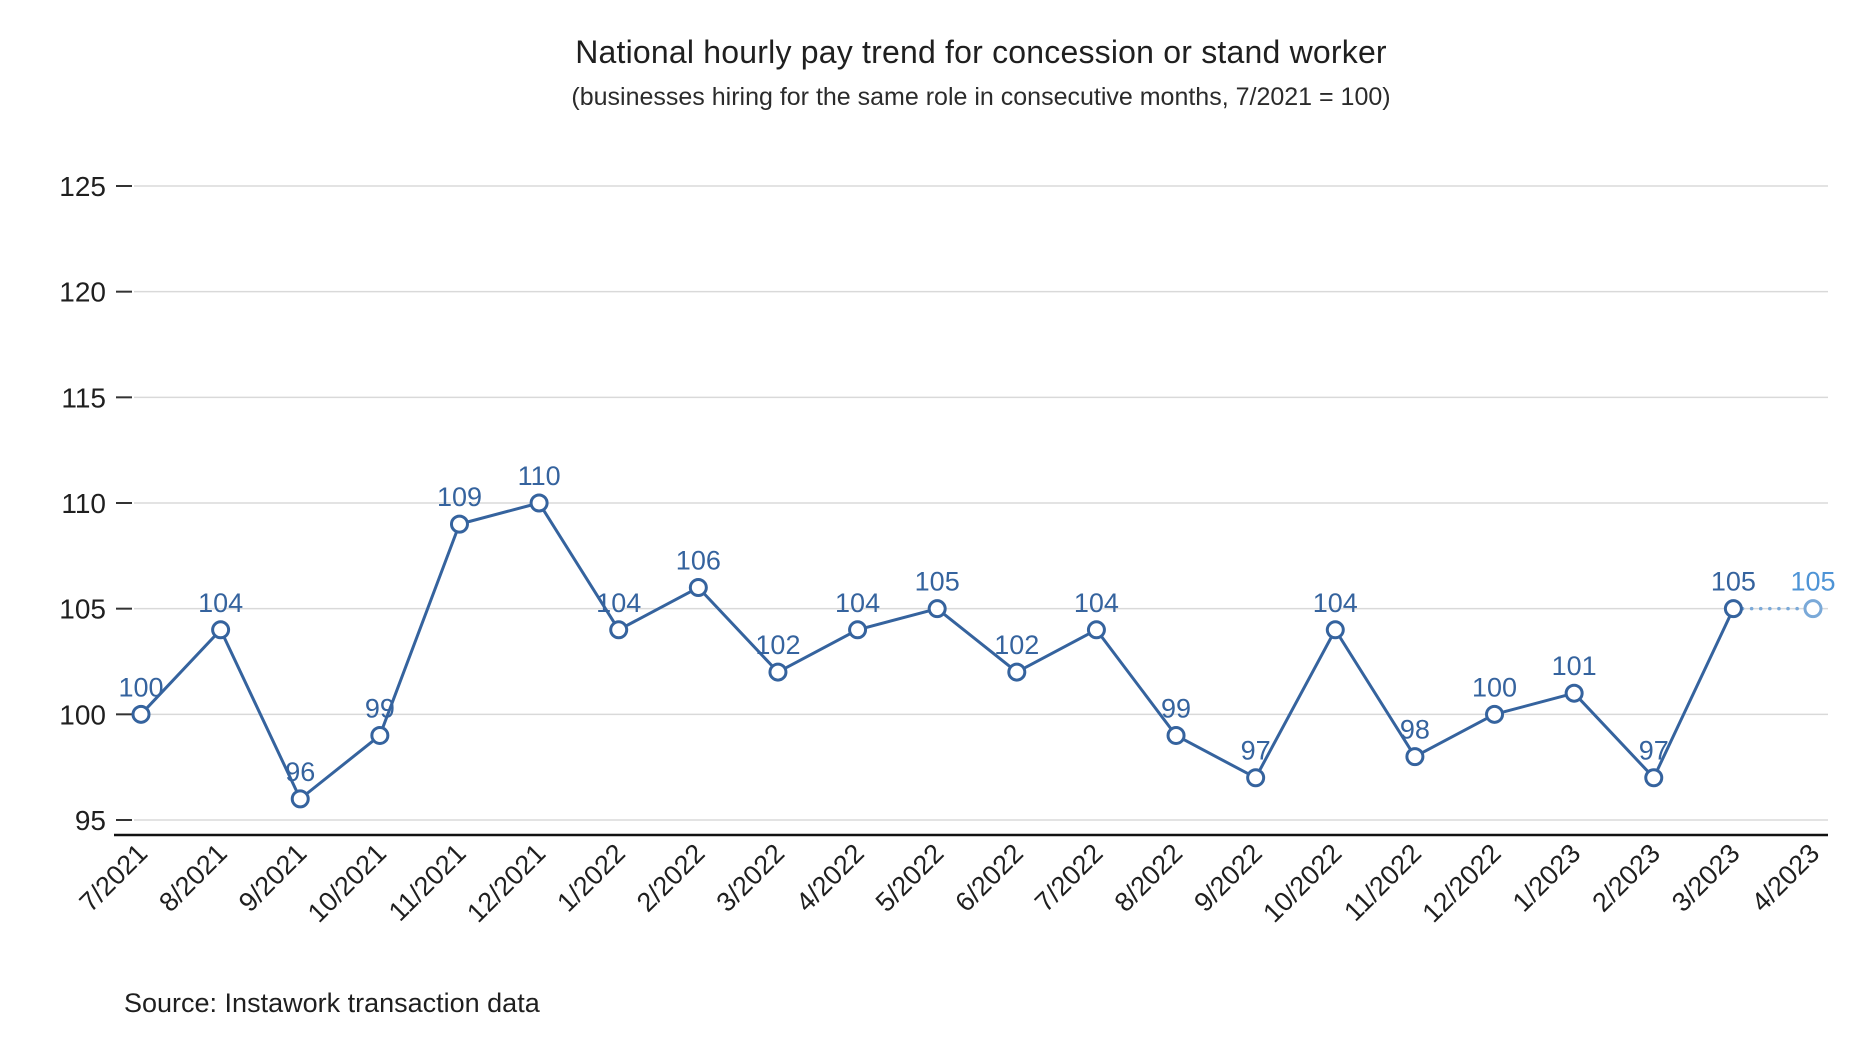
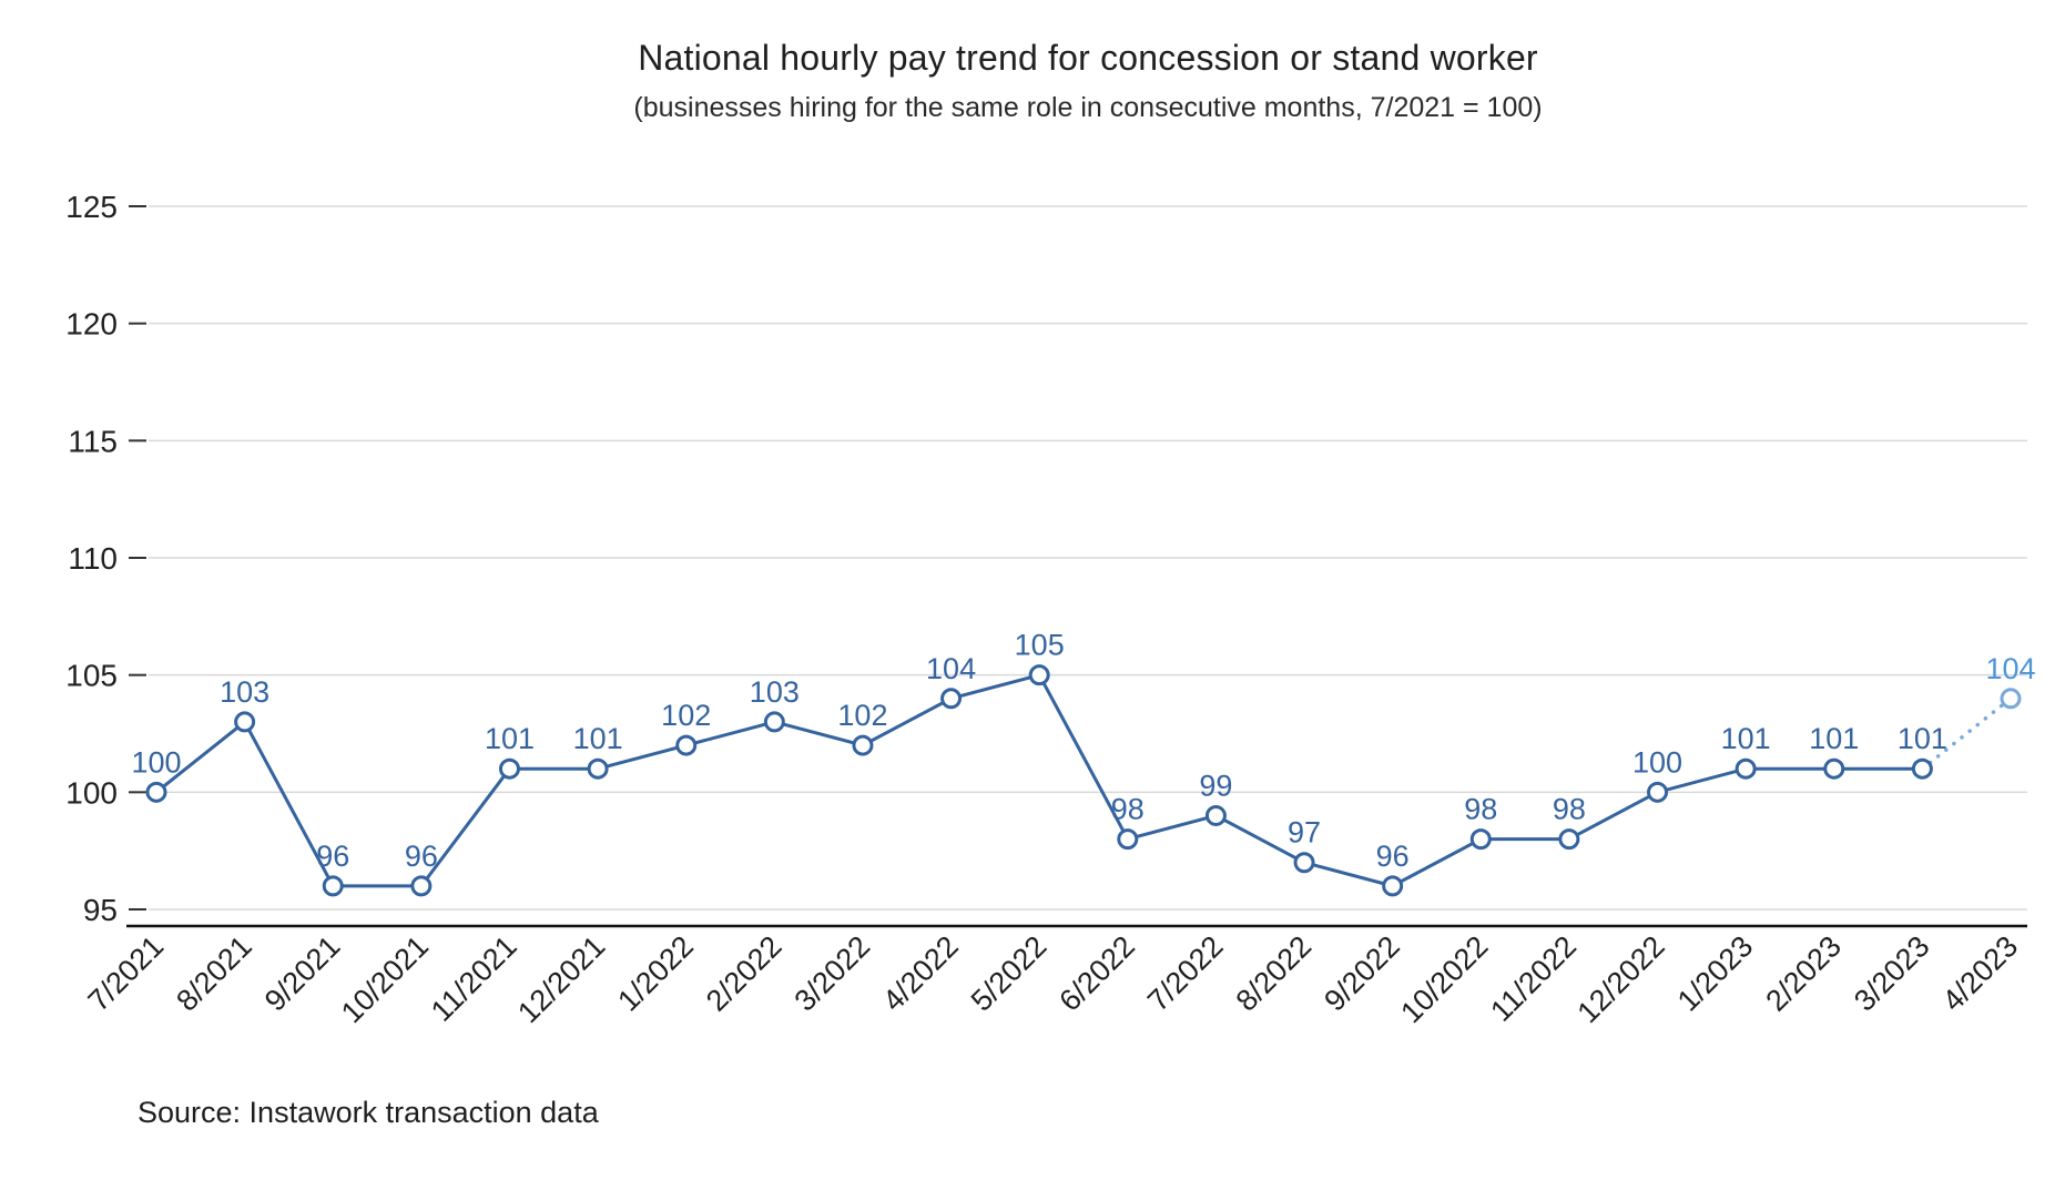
8/2021: 104 -> 103
10/2021: 99 -> 96
11/2021: 109 -> 101
12/2021: 110 -> 101
1/2022: 104 -> 102
2/2022: 106 -> 103
6/2022: 102 -> 98
7/2022: 104 -> 99
8/2022: 99 -> 97
9/2022: 97 -> 96
10/2022: 104 -> 98
2/2023: 97 -> 101
3/2023: 105 -> 101
4/2023: 105 -> 104
